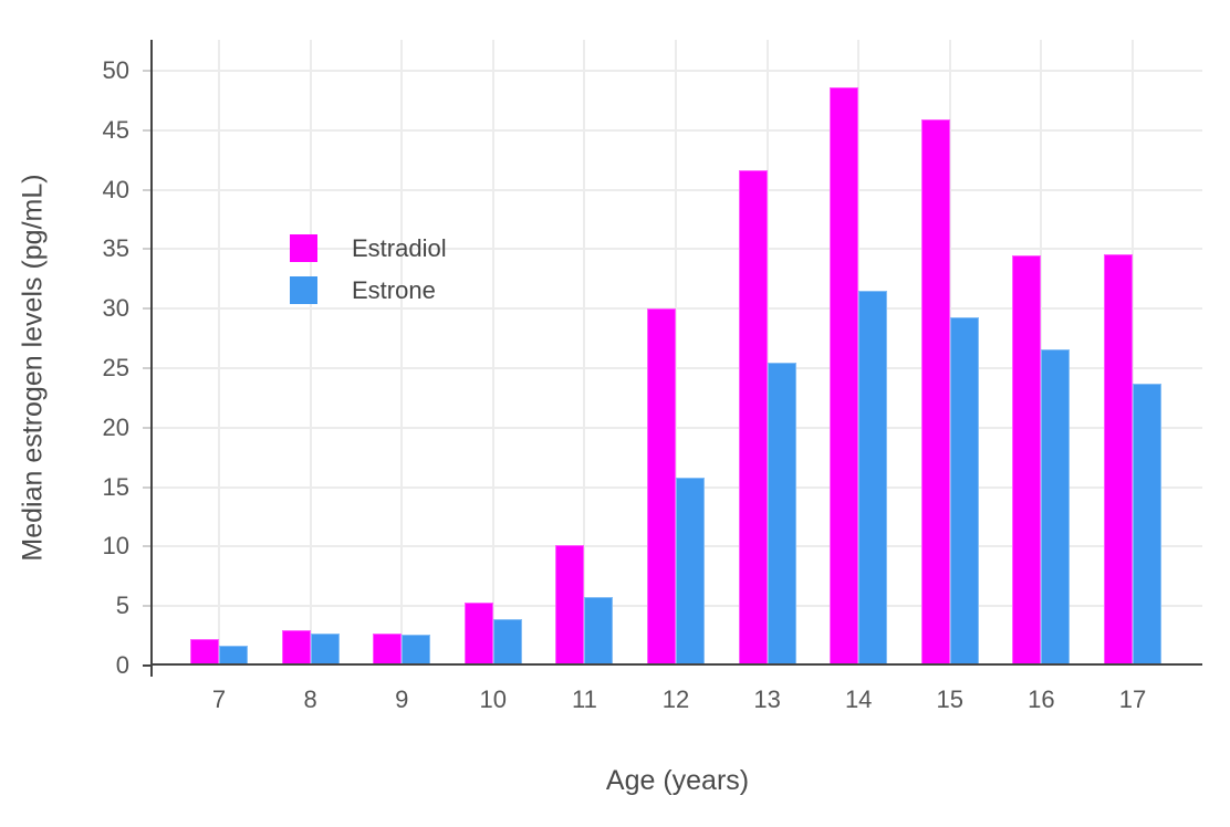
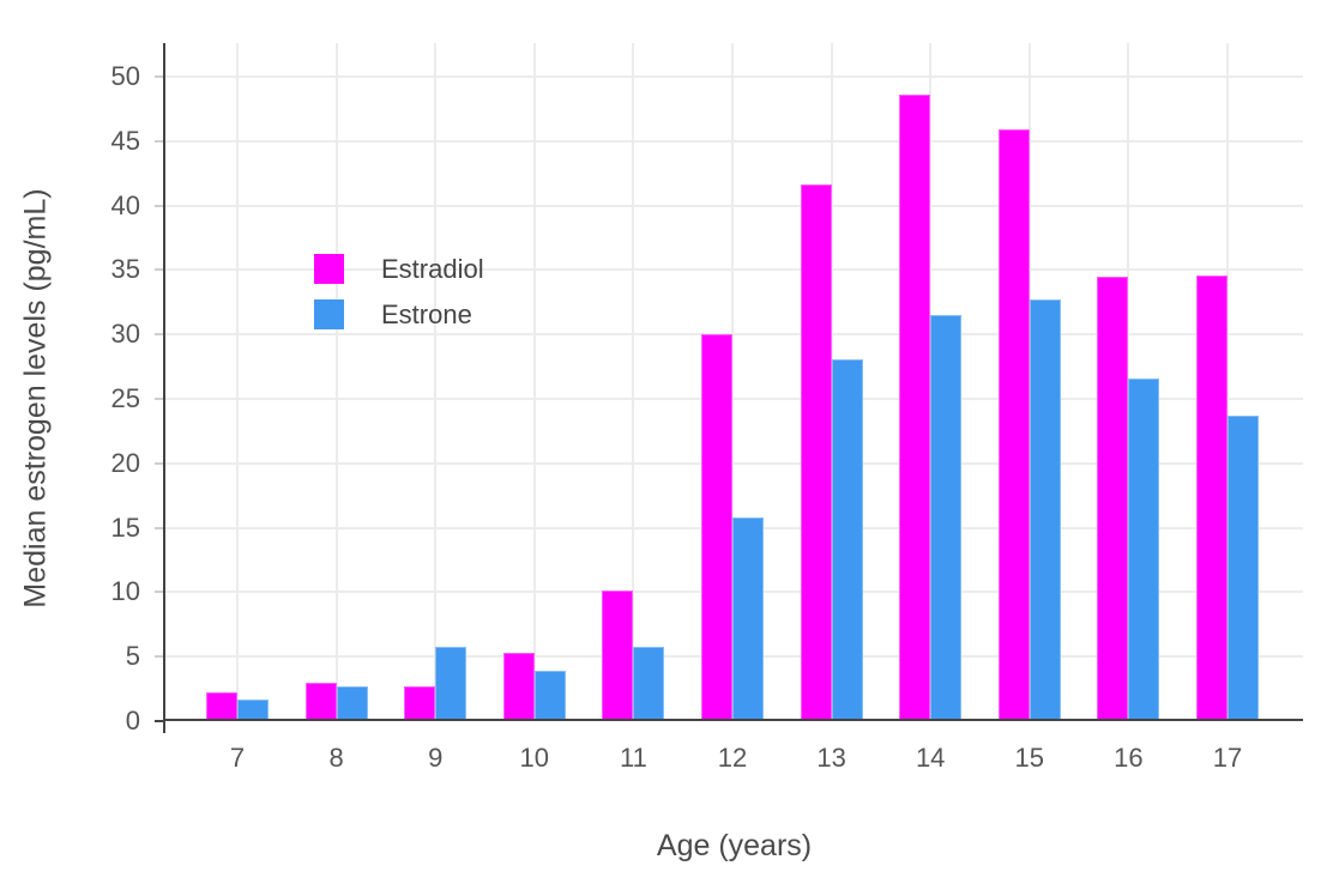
Estrone/9: 2.6 -> 5.8
Estrone/13: 25.5 -> 28.1
Estrone/15: 29.3 -> 32.7
